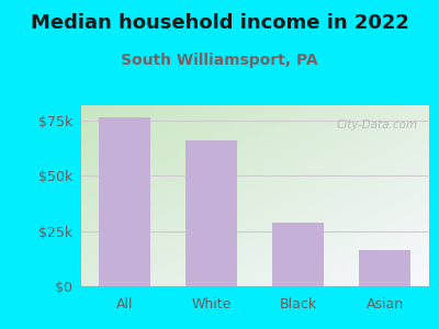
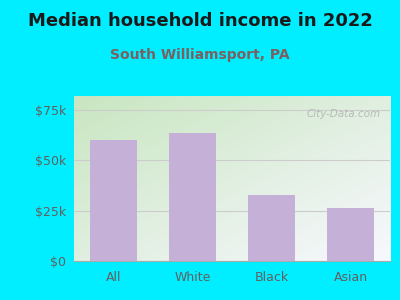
All: $76.5k -> $60.0k
White: $66.0k -> $63.5k
Black: $29.0k -> $33.0k
Asian: $16.5k -> $26.5k
